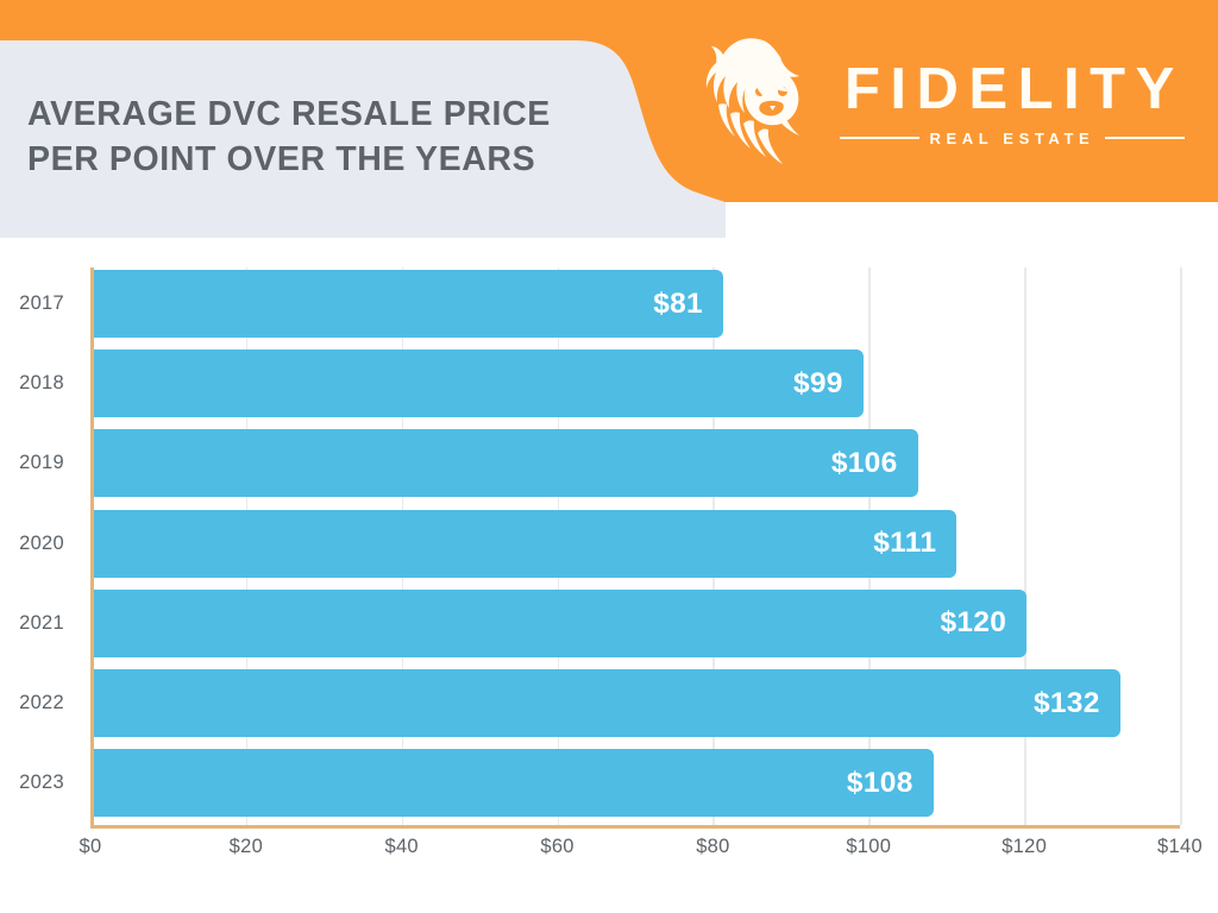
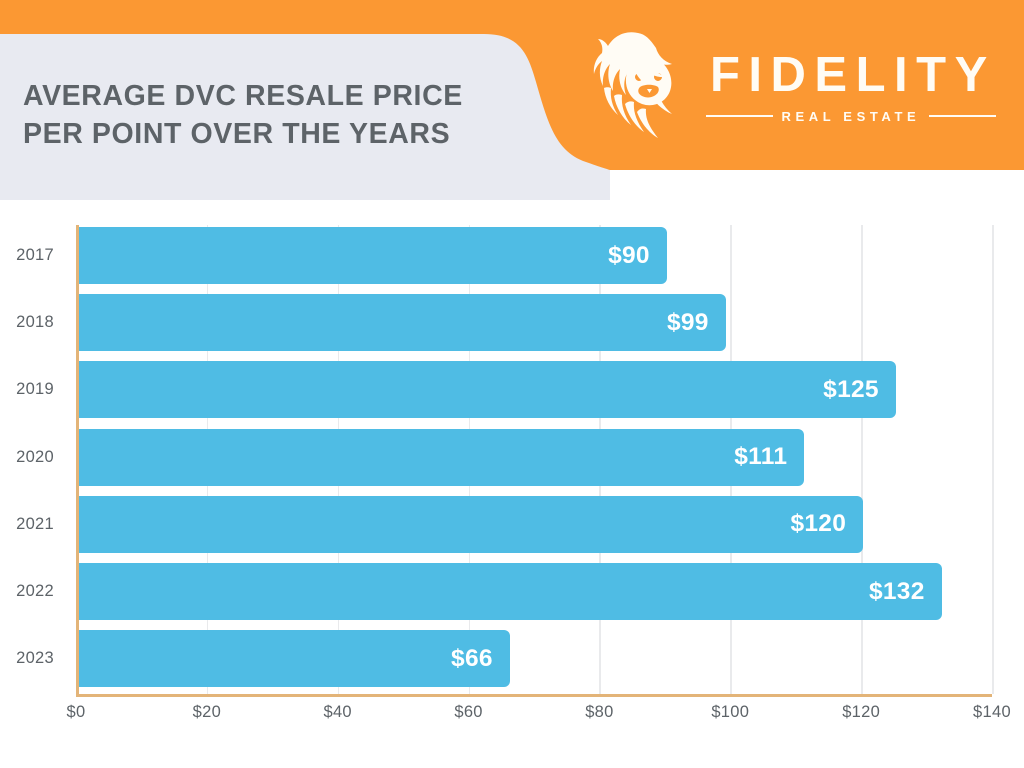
2017: $81 -> $90
2019: $106 -> $125
2023: $108 -> $66
